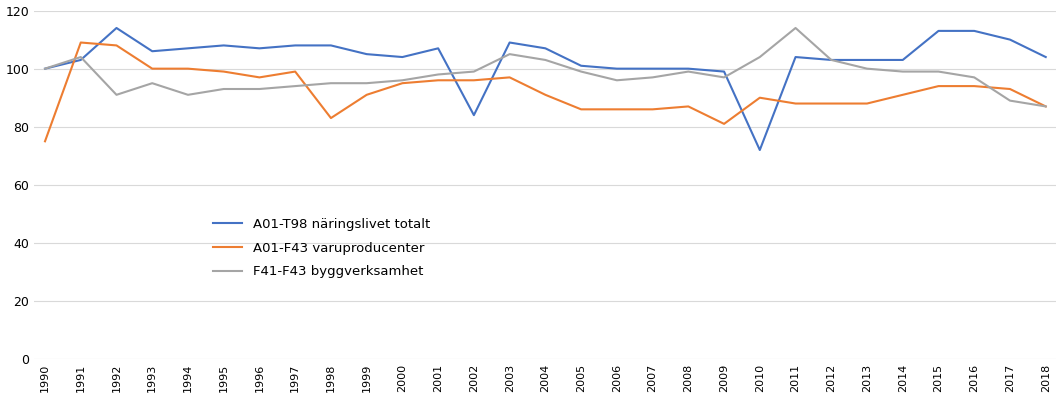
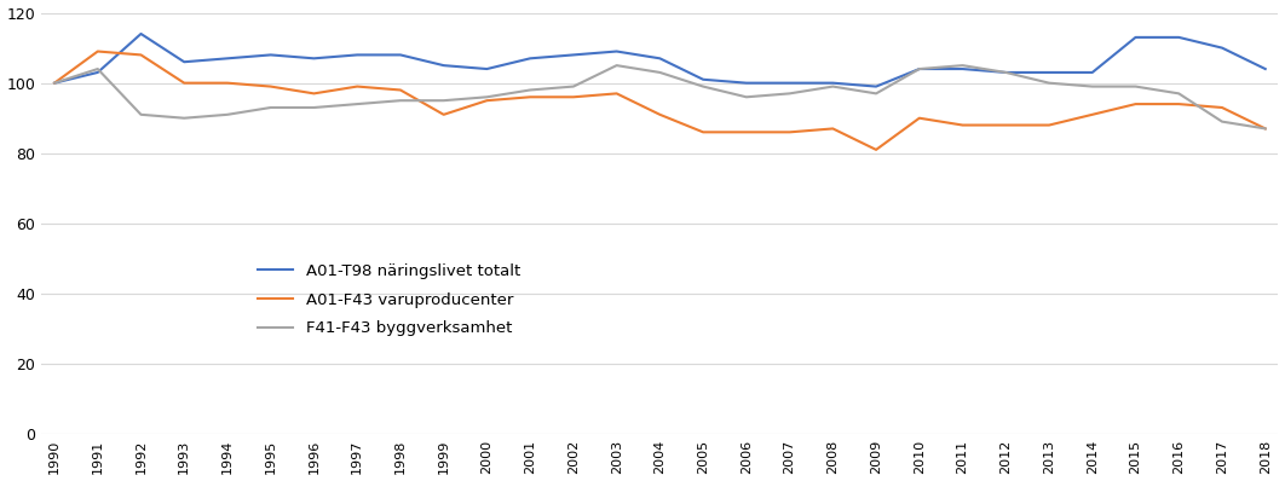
A01-F43 varuproducenter/1990: 75 -> 100
F41-F43 byggverksamhet/1993: 95 -> 90
A01-F43 varuproducenter/1998: 83 -> 98
A01-T98 näringslivet totalt/2002: 84 -> 108
A01-T98 näringslivet totalt/2010: 72 -> 104
F41-F43 byggverksamhet/2011: 114 -> 105
